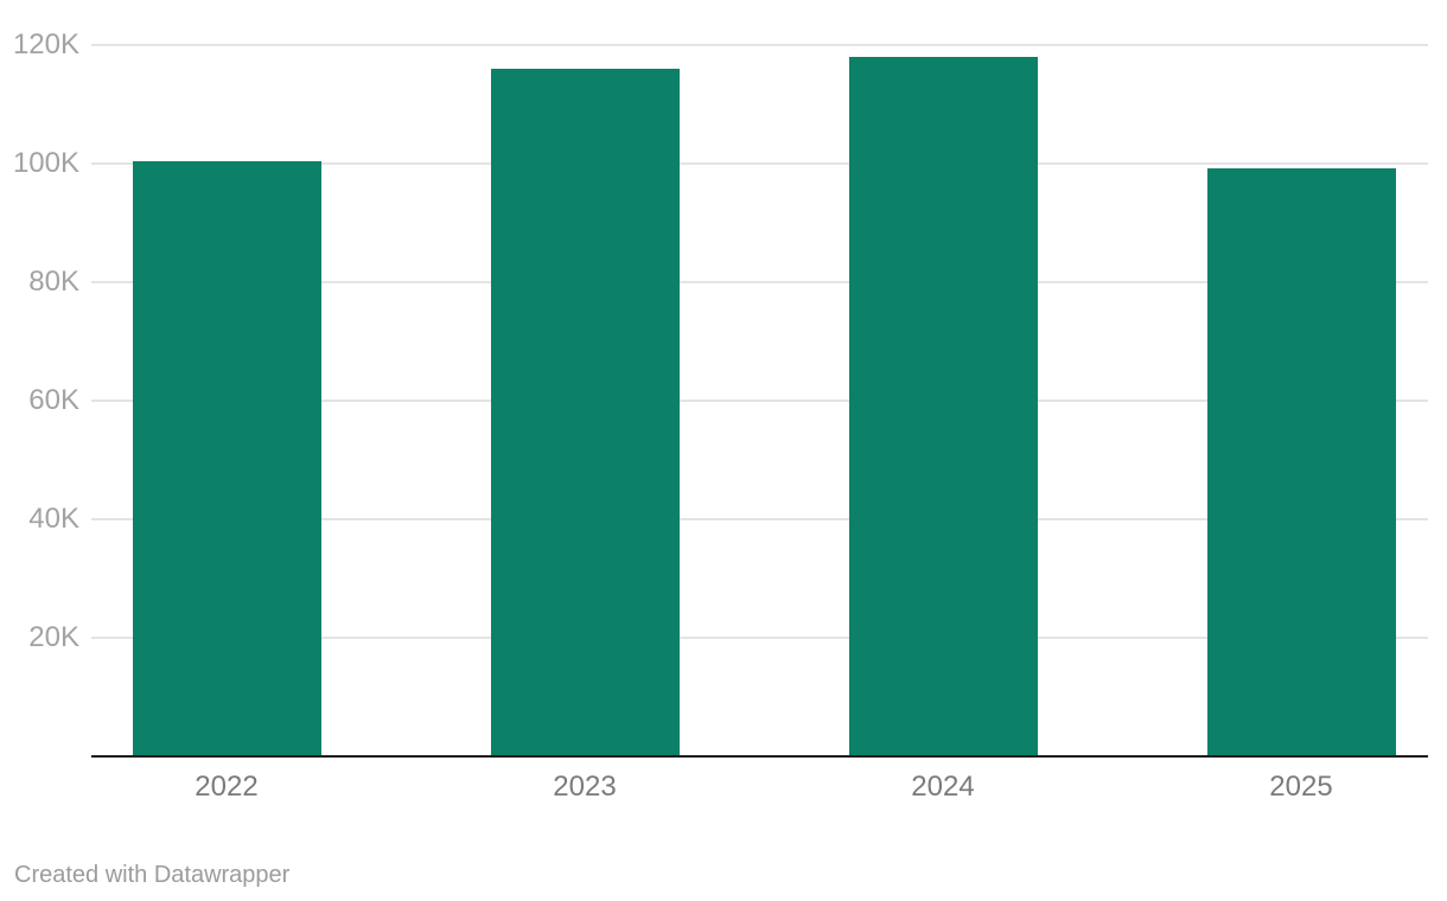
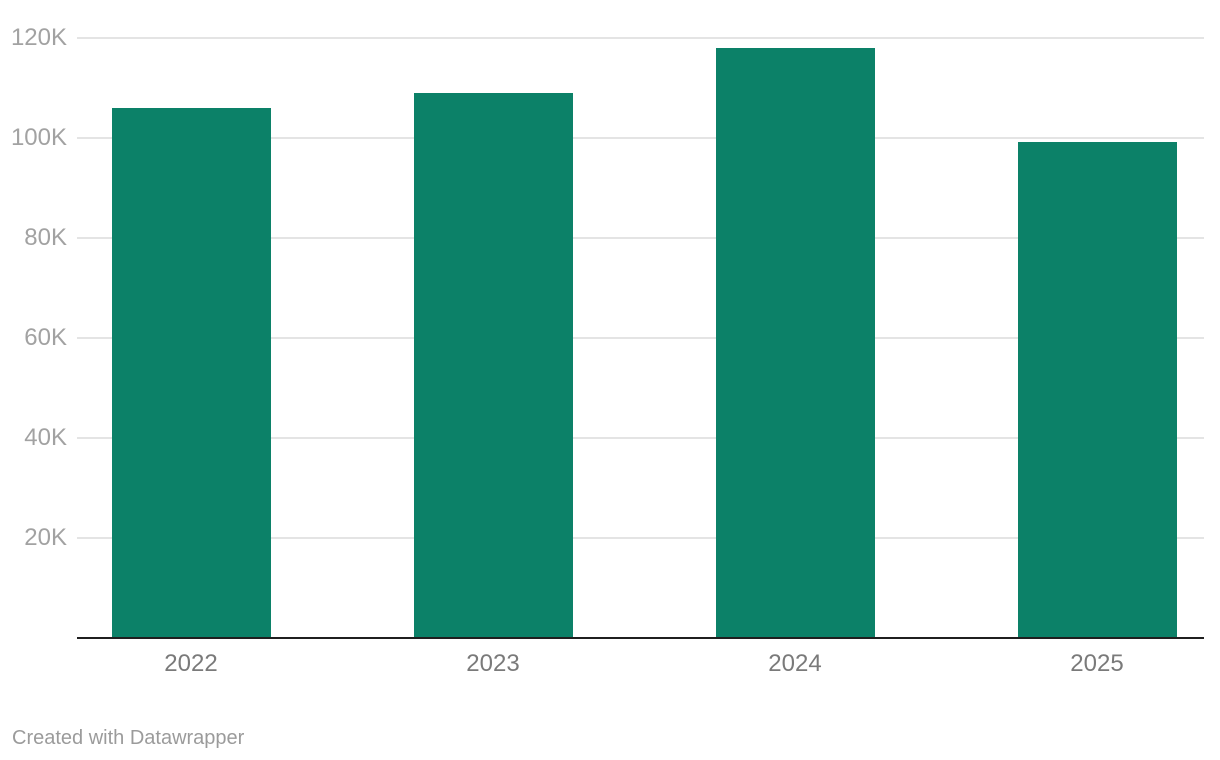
2022: 100K -> 106K
2023: 116K -> 109K
